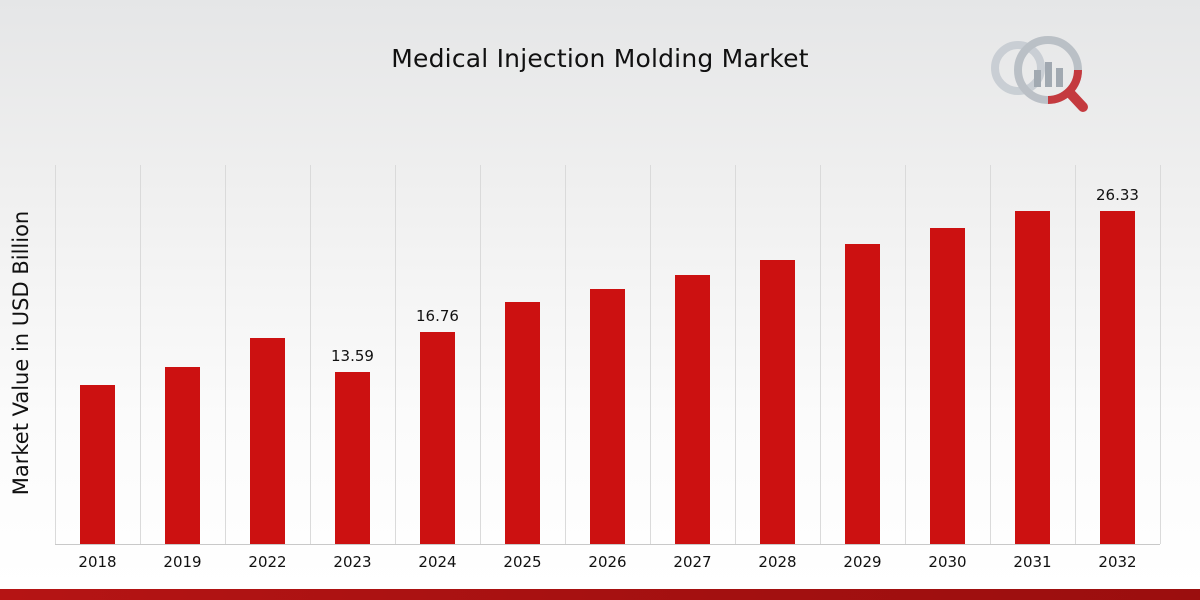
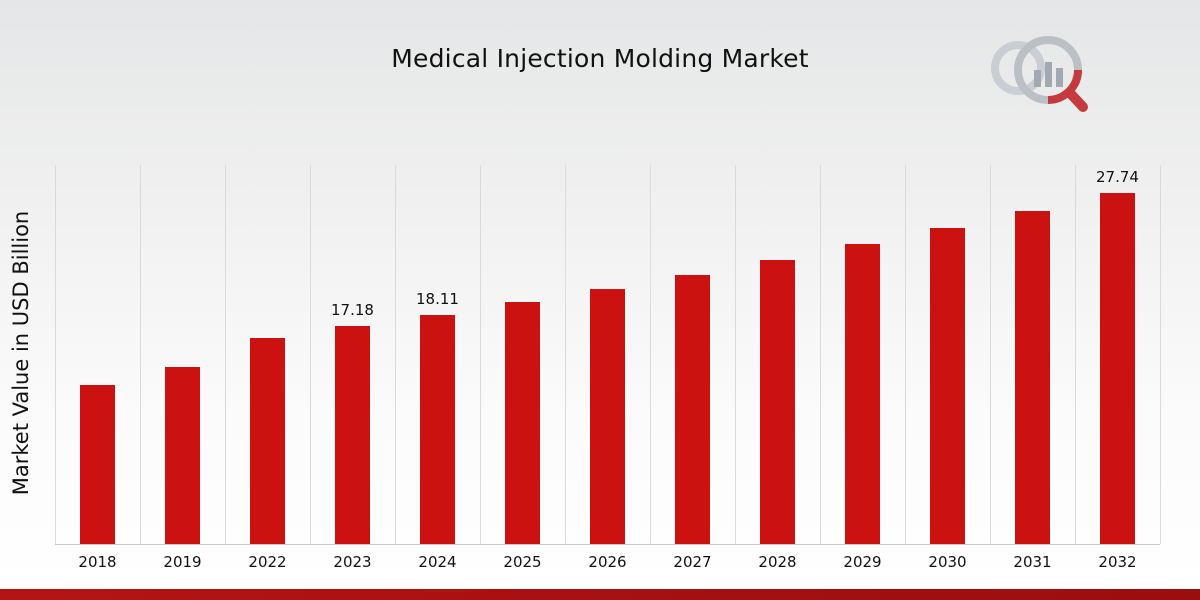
2023: 13.59 -> 17.18
2024: 16.76 -> 18.11
2032: 26.33 -> 27.74
